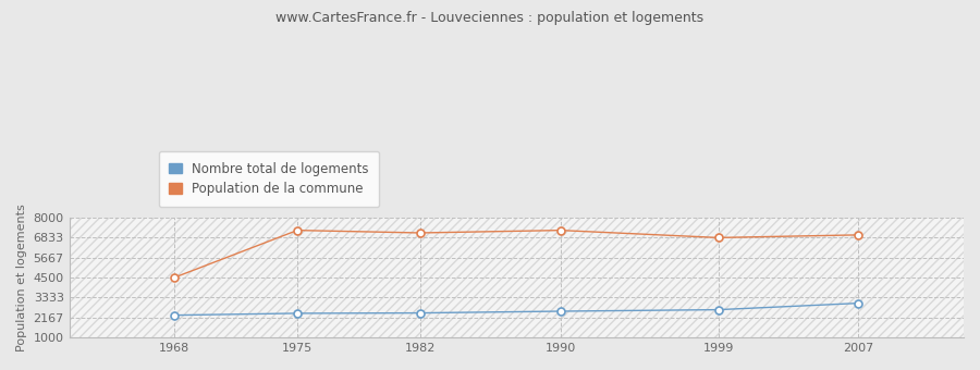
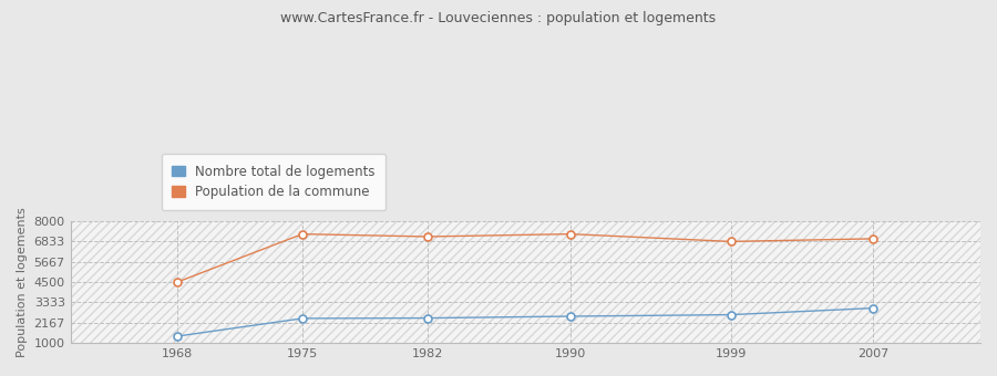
Nombre total de logements/1968: 2300 -> 1400
